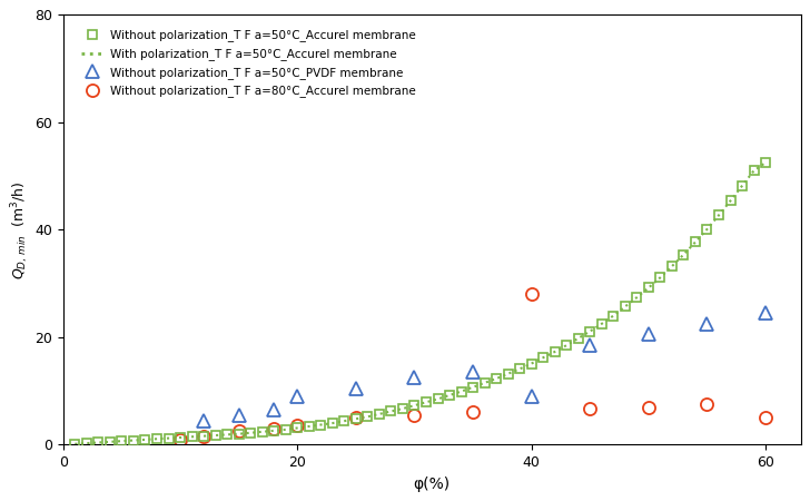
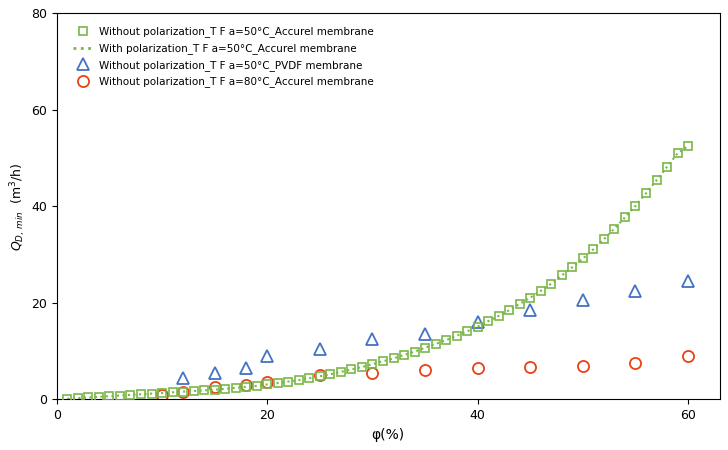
Without polarization_T F a=50°C_PVDF membrane/40: 9.0 -> 16.0
Without polarization_T F a=80°C_Accurel membrane/40: 28.0 -> 6.5
Without polarization_T F a=80°C_Accurel membrane/60: 5.0 -> 9.0
